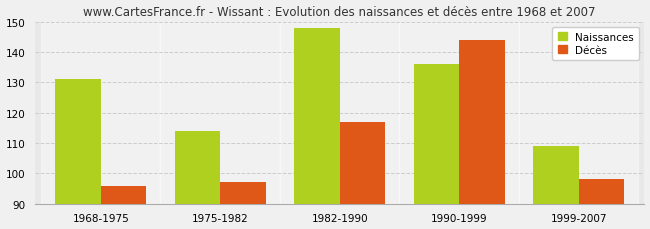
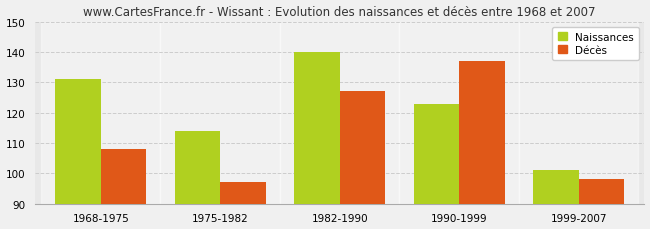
Décès/1968-1975: 96 -> 108
Naissances/1982-1990: 148 -> 140
Décès/1982-1990: 117 -> 127
Naissances/1990-1999: 136 -> 123
Décès/1990-1999: 144 -> 137
Naissances/1999-2007: 109 -> 101
